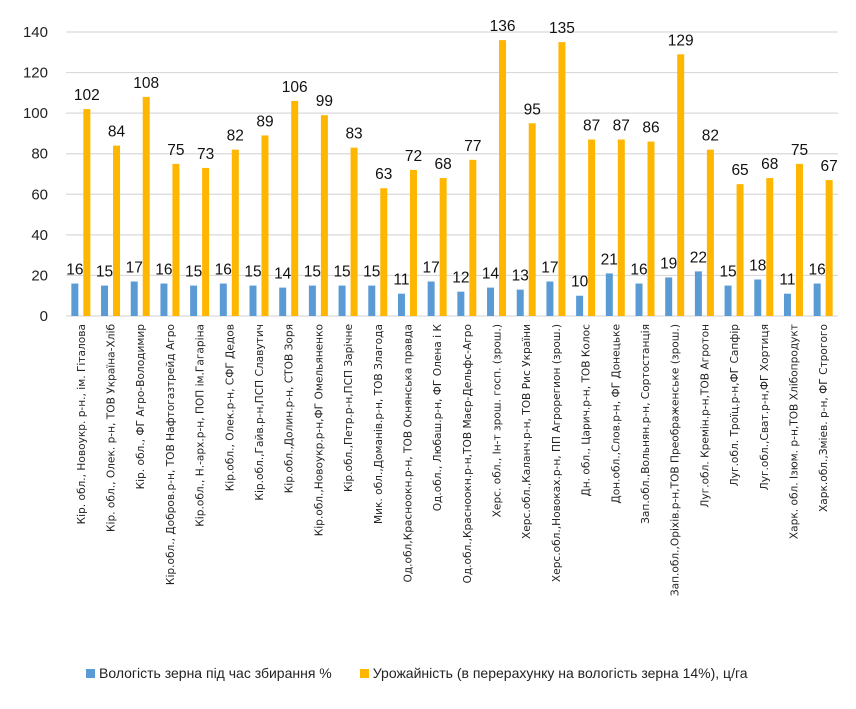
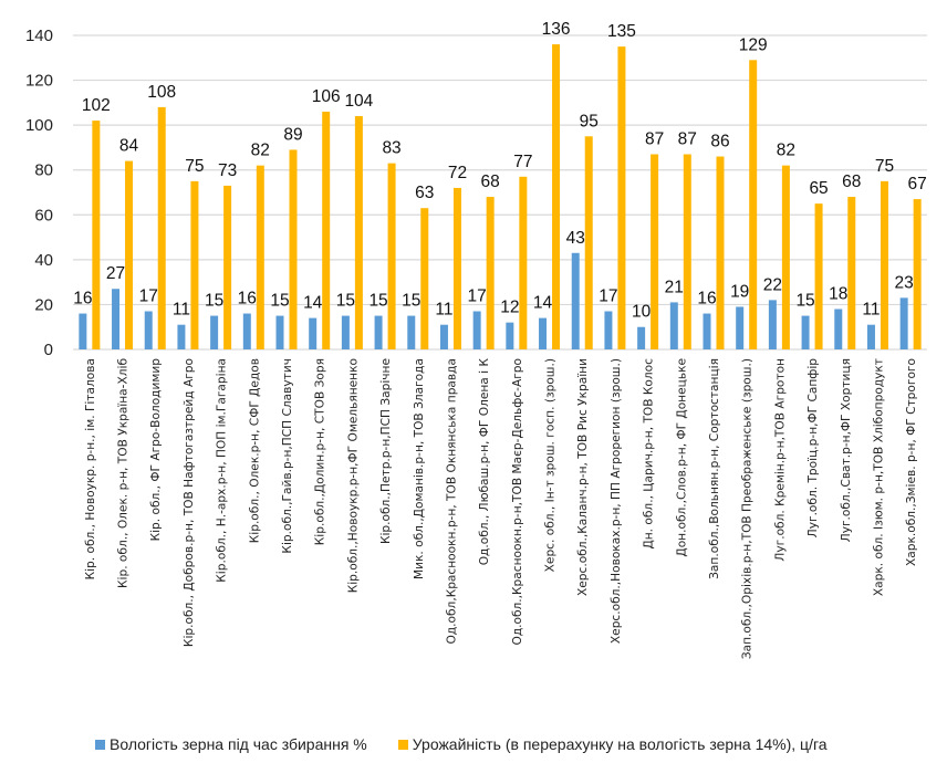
Вологість зерна під час збирання %/Кір. обл., Олек. р-н, ТОВ Україна-Хліб: 15 -> 27
Вологість зерна під час збирання %/Кір.обл., Добров.р-н, ТОВ Нафтогазтрейд Агро: 16 -> 11
Урожайність (в перерахунку на вологість зерна 14%), ц/га/Кір.обл.,Новоукр.р-н,ФГ Омельяненко: 99 -> 104
Вологість зерна під час збирання %/Херс.обл.,Каланч.р-н, ТОВ Рис України: 13 -> 43
Вологість зерна під час збирання %/Харк.обл.,Зміев. р-н, ФГ Строгого: 16 -> 23
